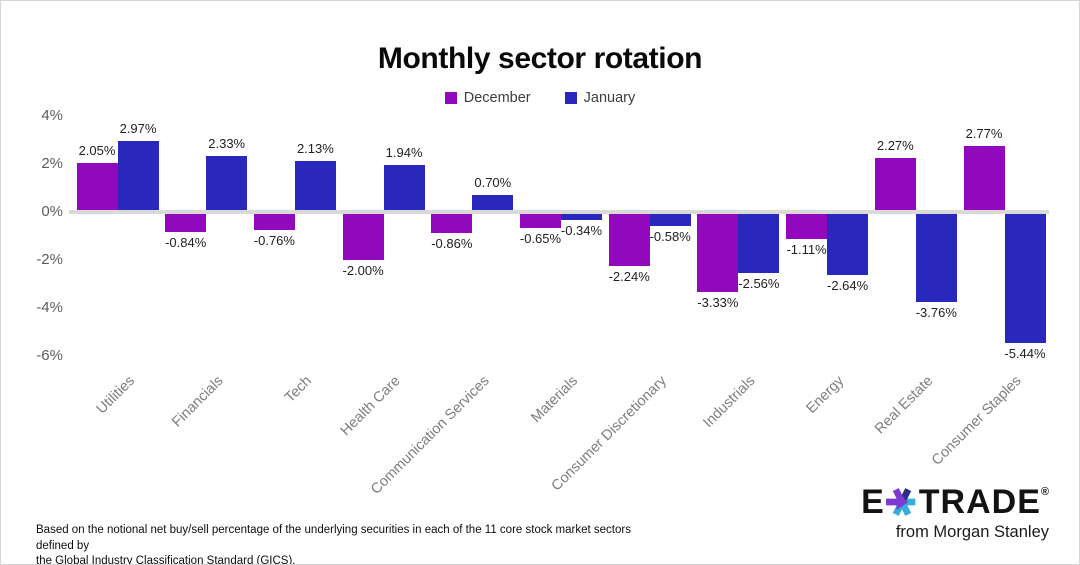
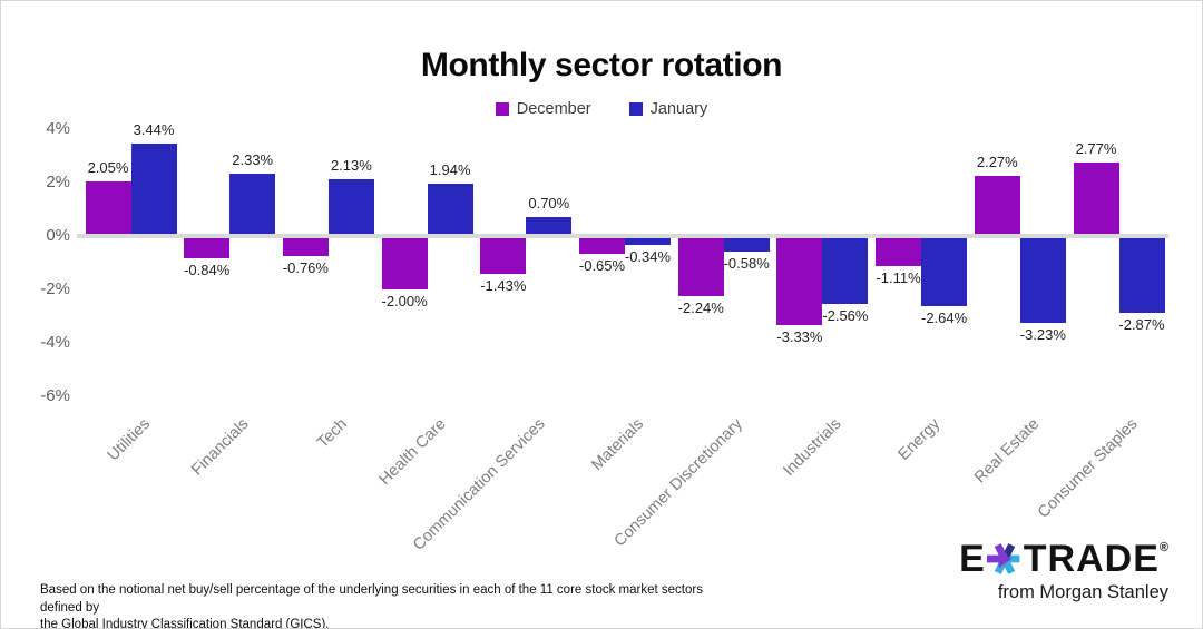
January/Utilities: 2.97% -> 3.44%
December/Communication Services: -0.86% -> -1.43%
January/Real Estate: -3.76% -> -3.23%
January/Consumer Staples: -5.44% -> -2.87%
